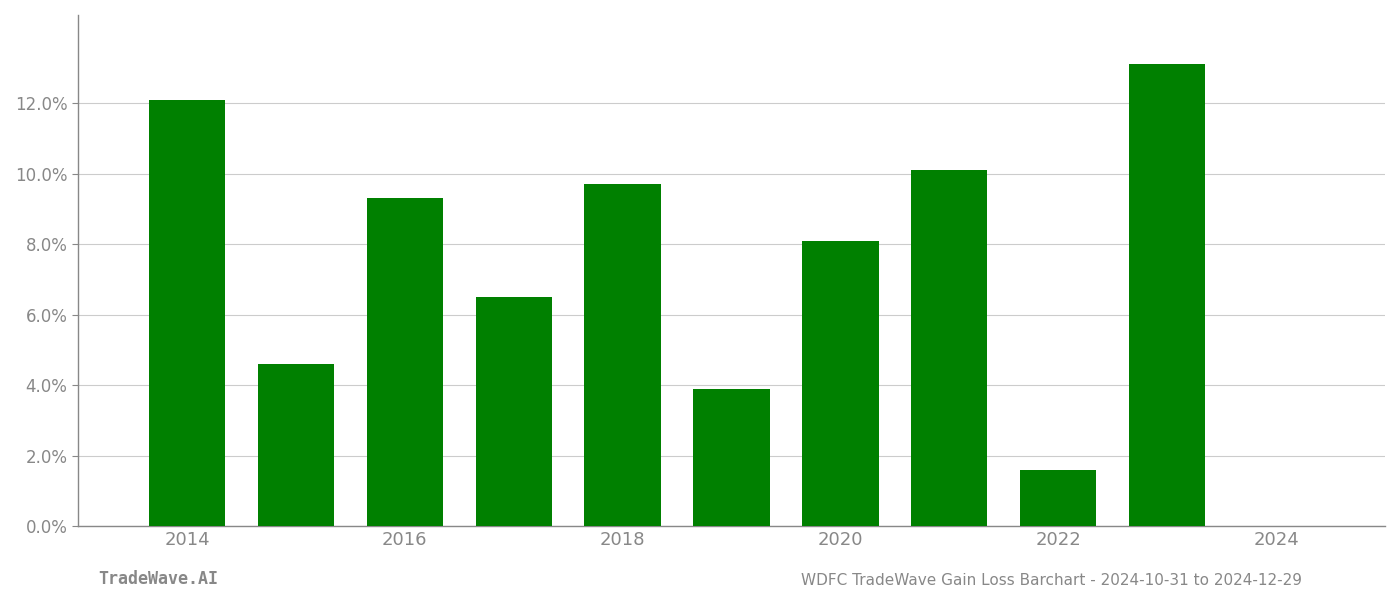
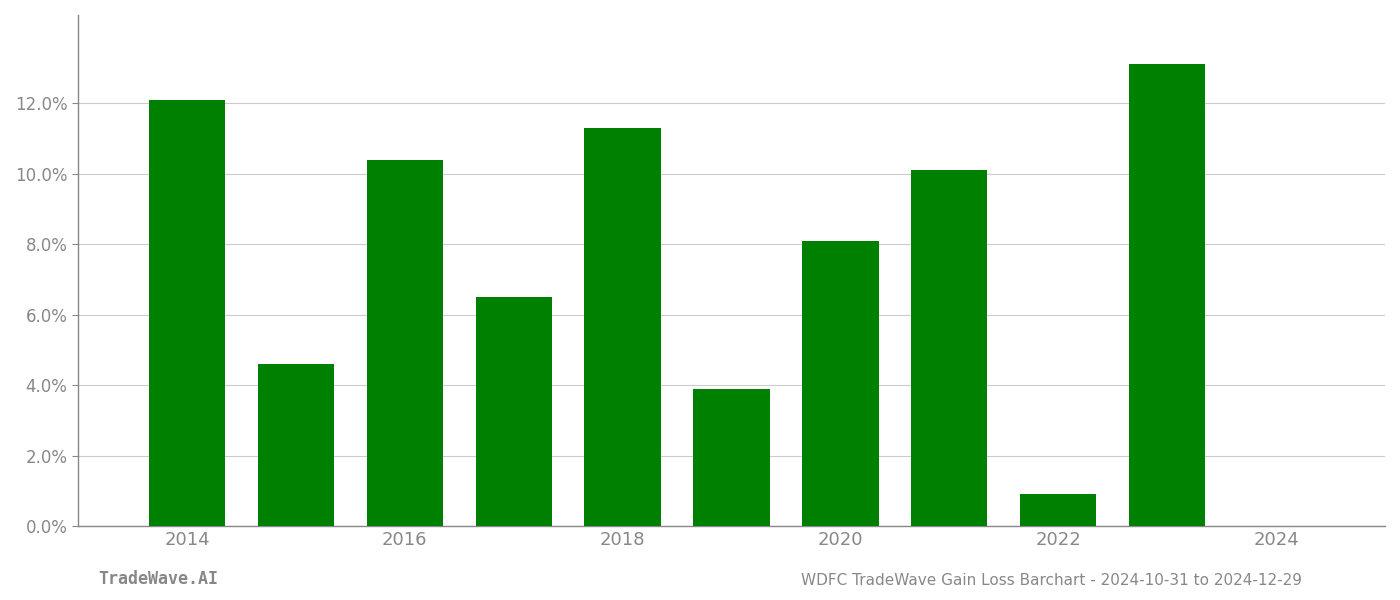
2016: 9.3% -> 10.4%
2018: 9.7% -> 11.3%
2022: 1.6% -> 0.9%
